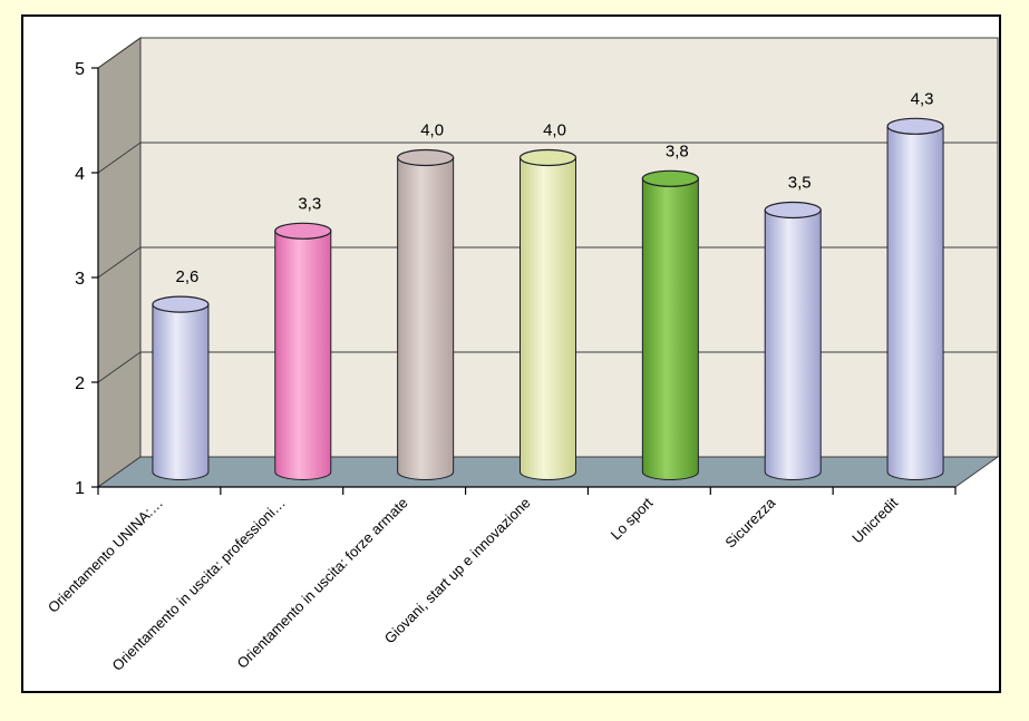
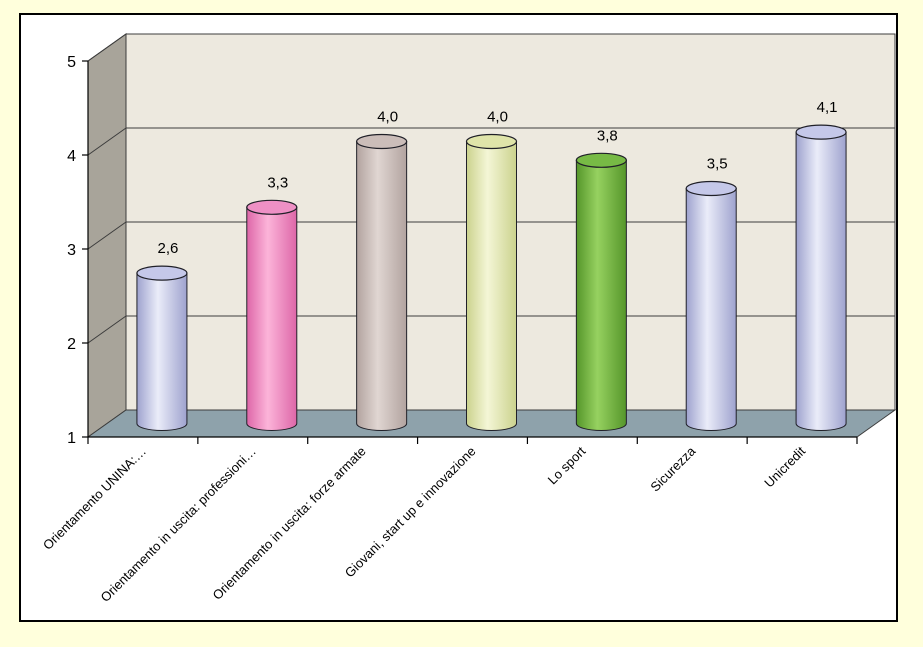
Unicredit: 4,3 -> 4,1
